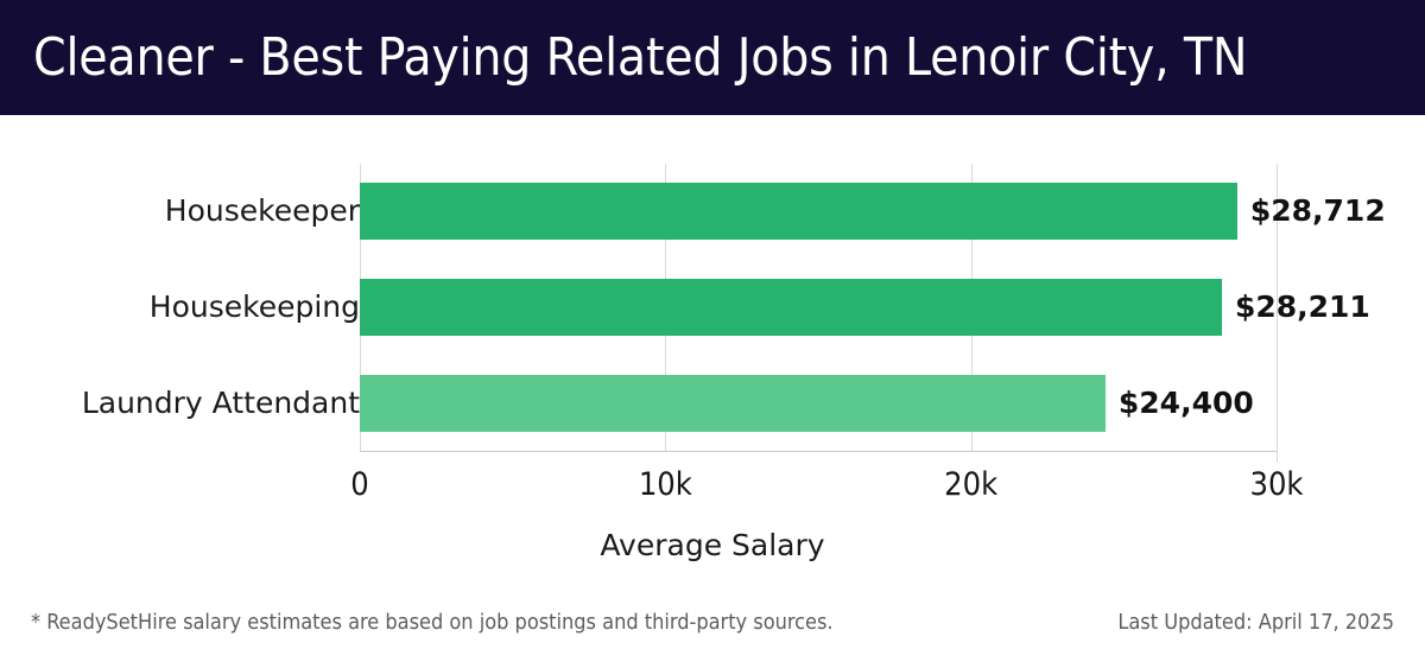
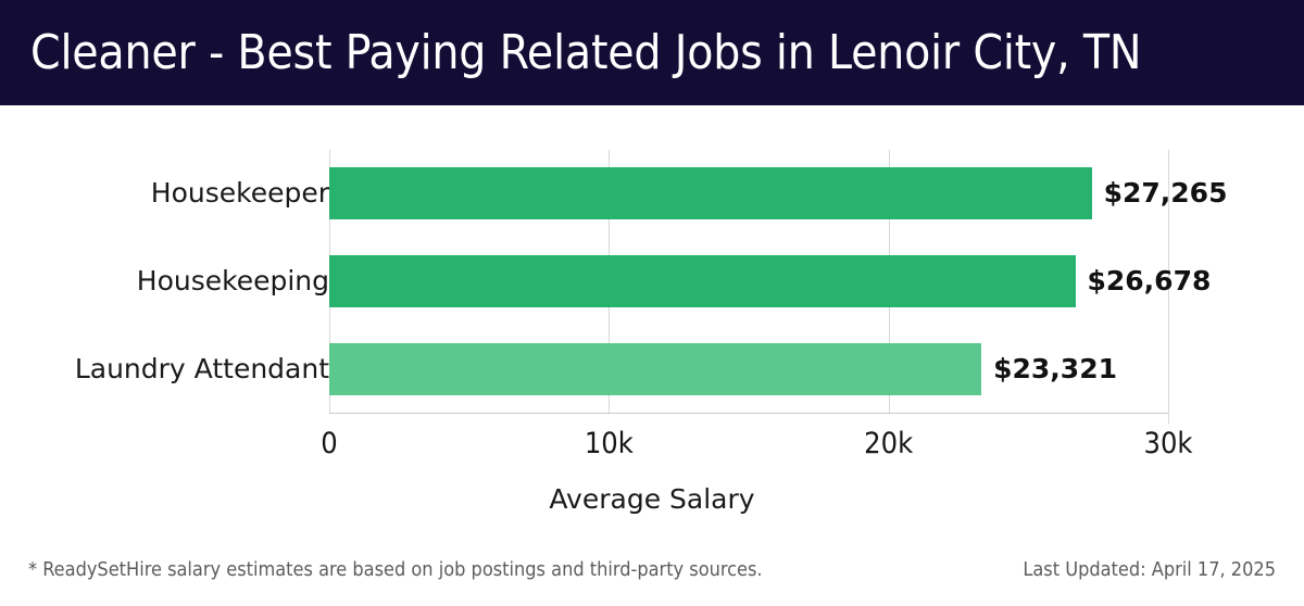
Housekeeper: $28,712 -> $27,265
Housekeeping: $28,211 -> $26,678
Laundry Attendant: $24,400 -> $23,321
